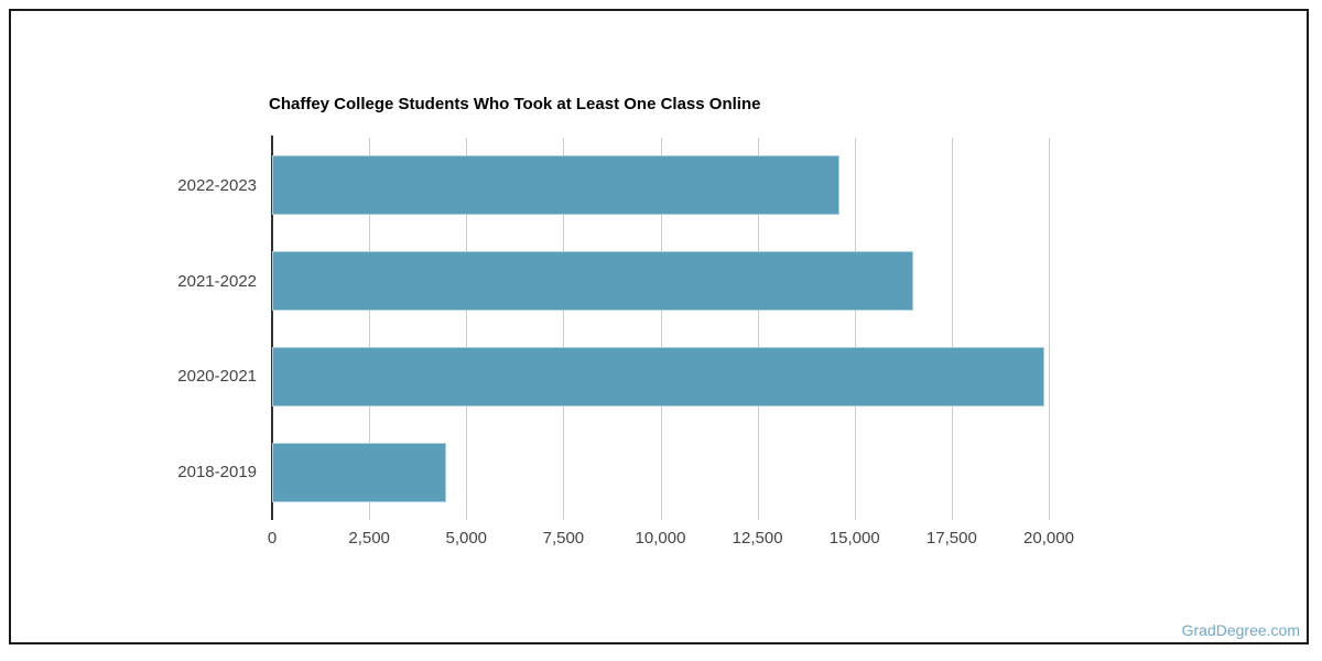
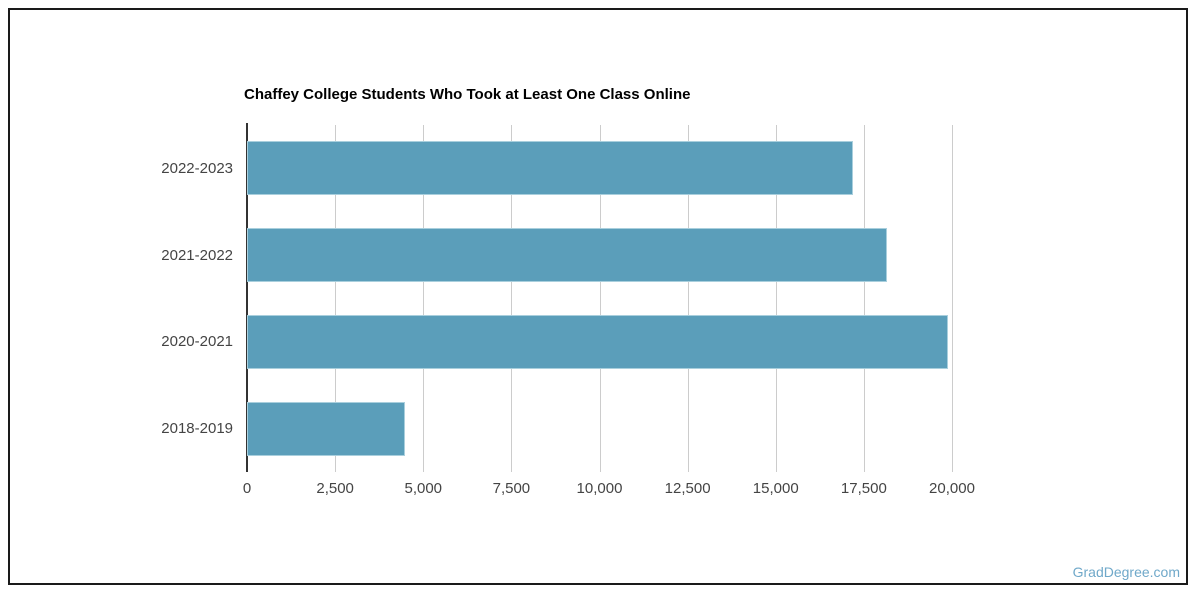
2022-2023: 14600 -> 17200
2021-2022: 16500 -> 18200
